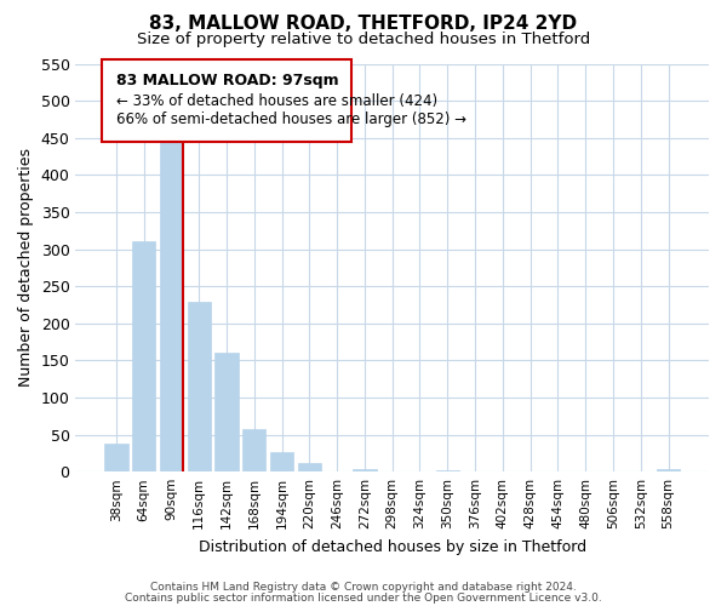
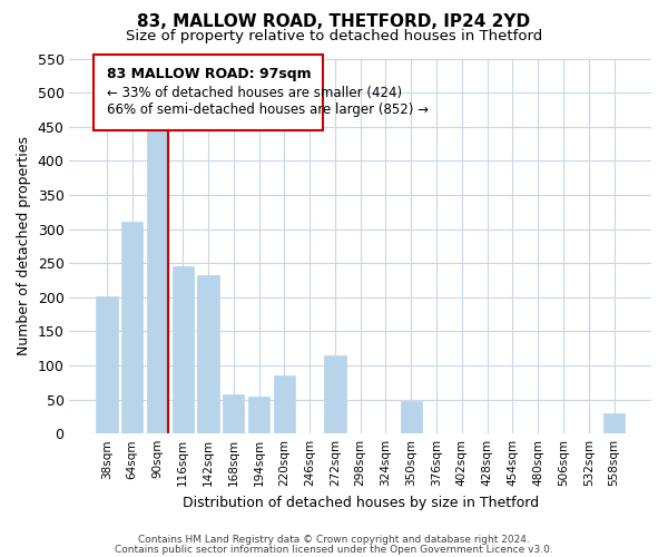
38sqm: 38 -> 202
116sqm: 229 -> 246
142sqm: 160 -> 232
194sqm: 26 -> 54
220sqm: 12 -> 86
272sqm: 3 -> 114
350sqm: 2 -> 48
558sqm: 3 -> 30
